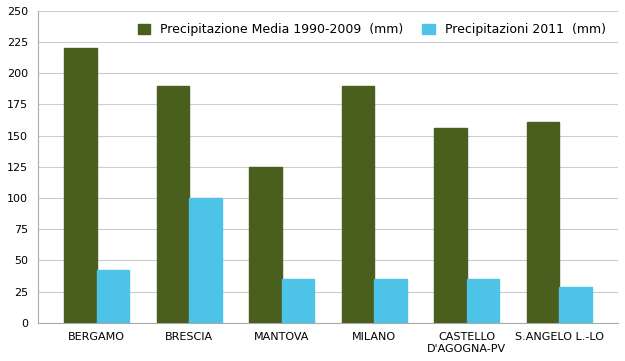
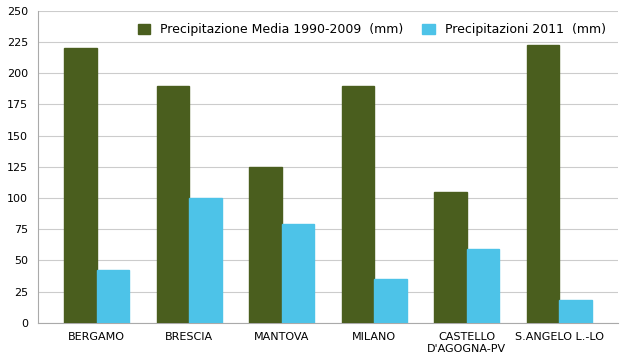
Precipitazioni 2011 (mm)/MANTOVA: 35 -> 79
Precipitazione Media 1990-2009 (mm)/CASTELLO D'AGOGNA-PV: 156 -> 105
Precipitazioni 2011 (mm)/CASTELLO D'AGOGNA-PV: 35 -> 59
Precipitazione Media 1990-2009 (mm)/S.ANGELO L.-LO: 161 -> 223
Precipitazioni 2011 (mm)/S.ANGELO L.-LO: 29 -> 18
